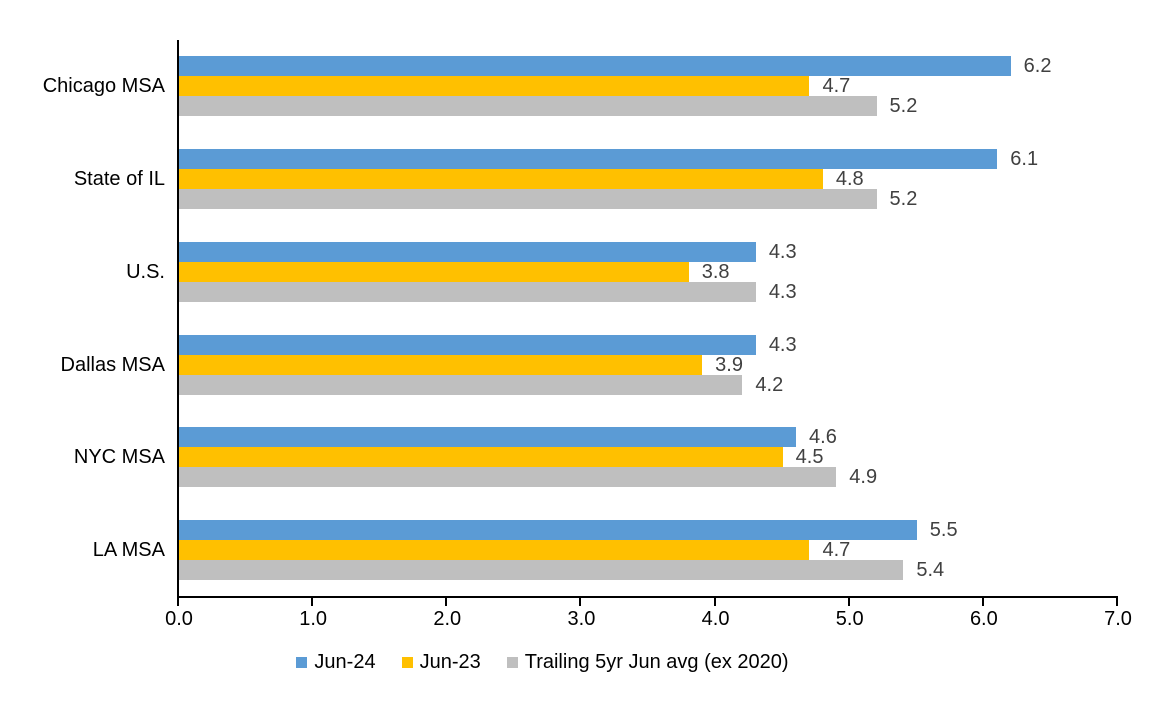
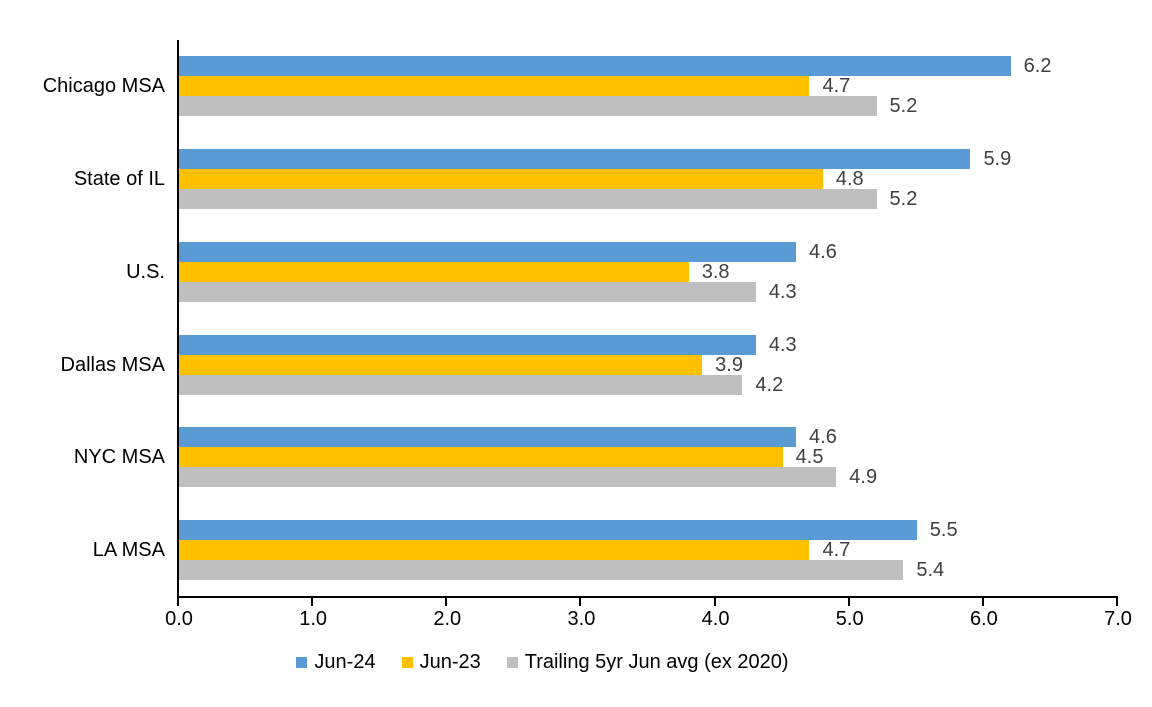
Jun-24/State of IL: 6.1 -> 5.9
Jun-24/U.S.: 4.3 -> 4.6
